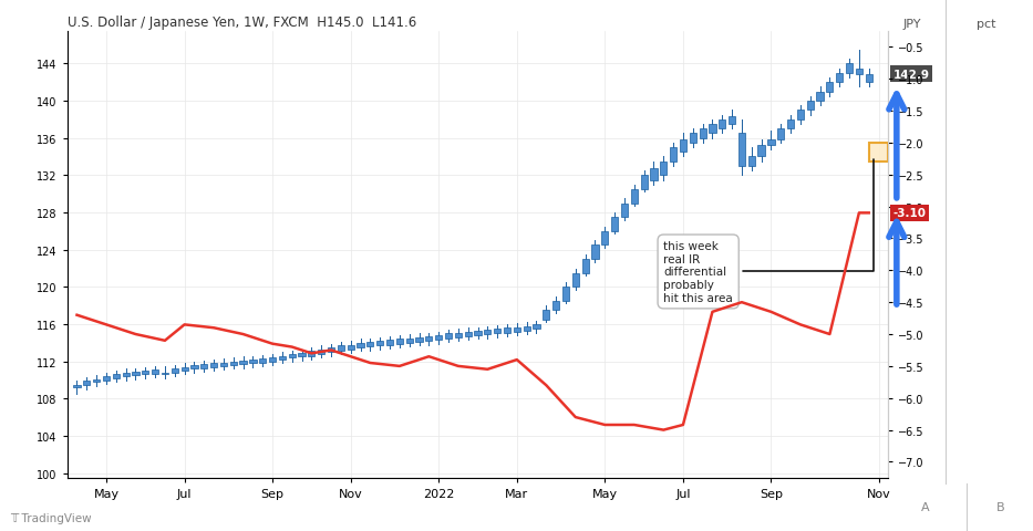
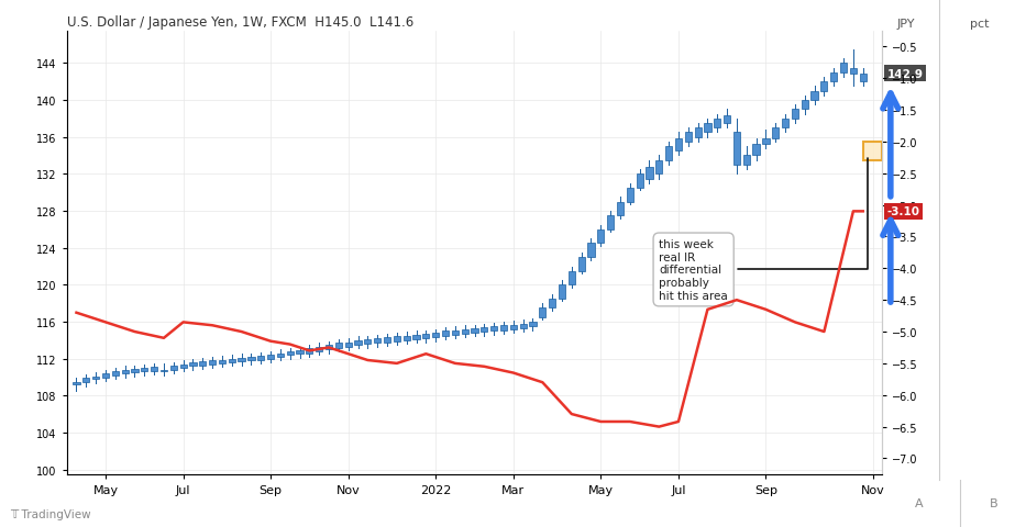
Mar: -5.40 -> -5.65
